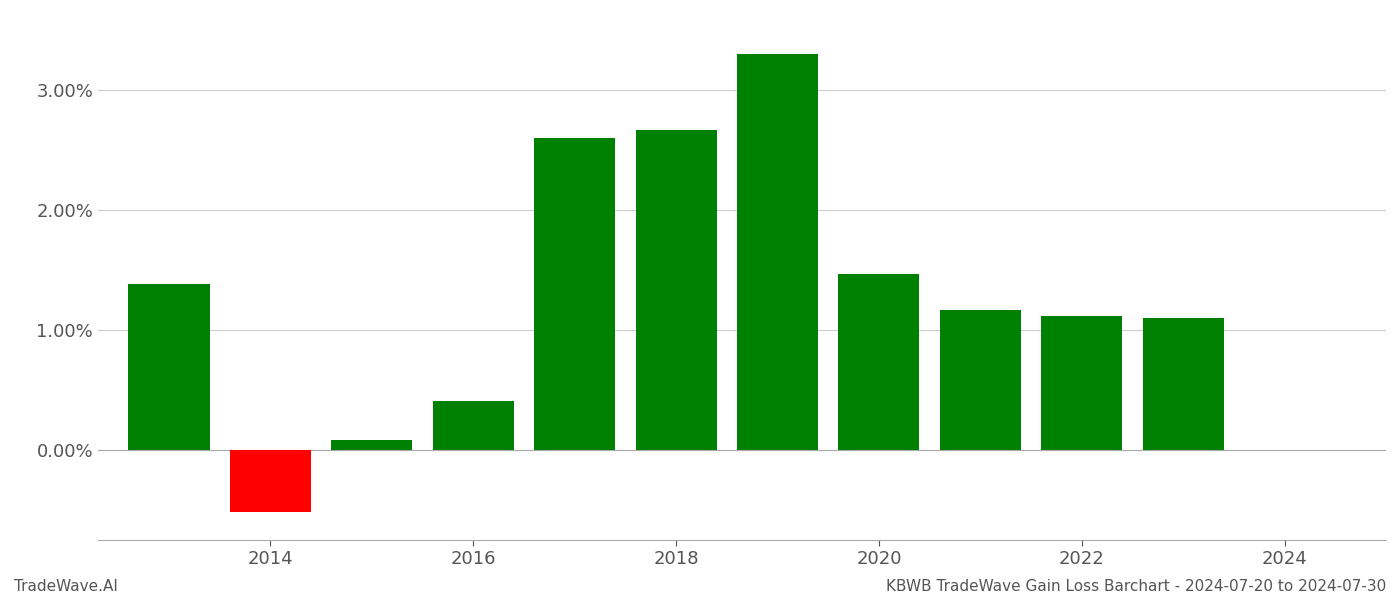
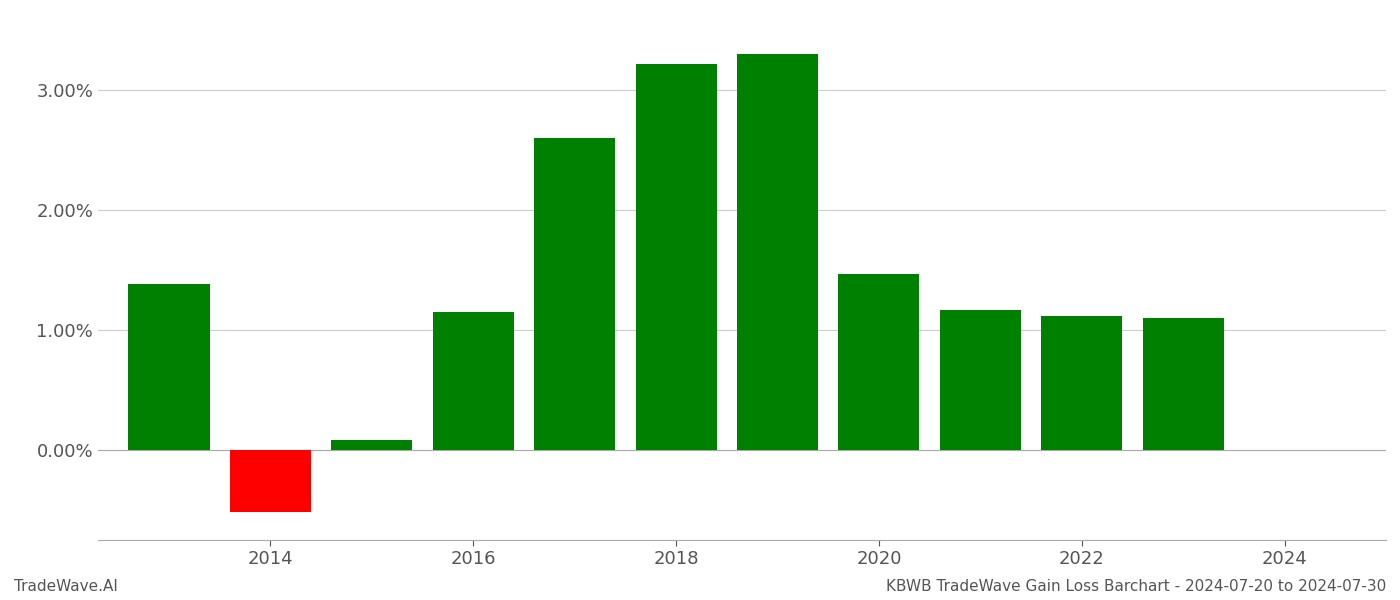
2016: 0.41% -> 1.15%
2018: 2.67% -> 3.22%
